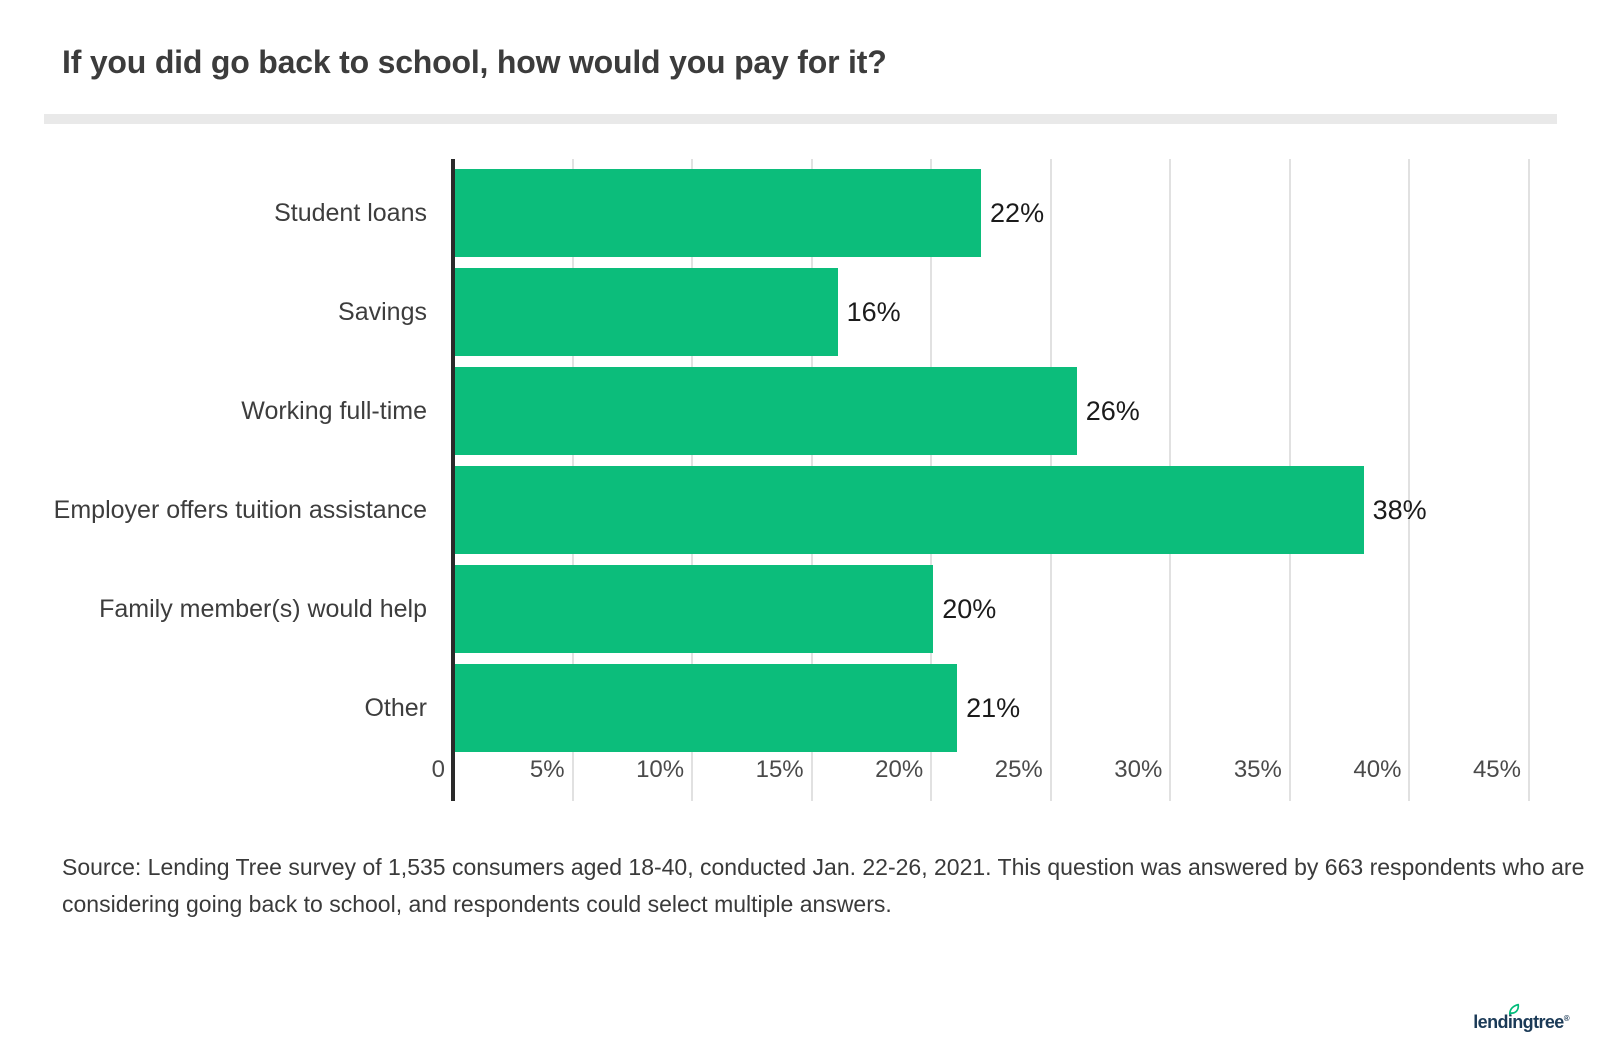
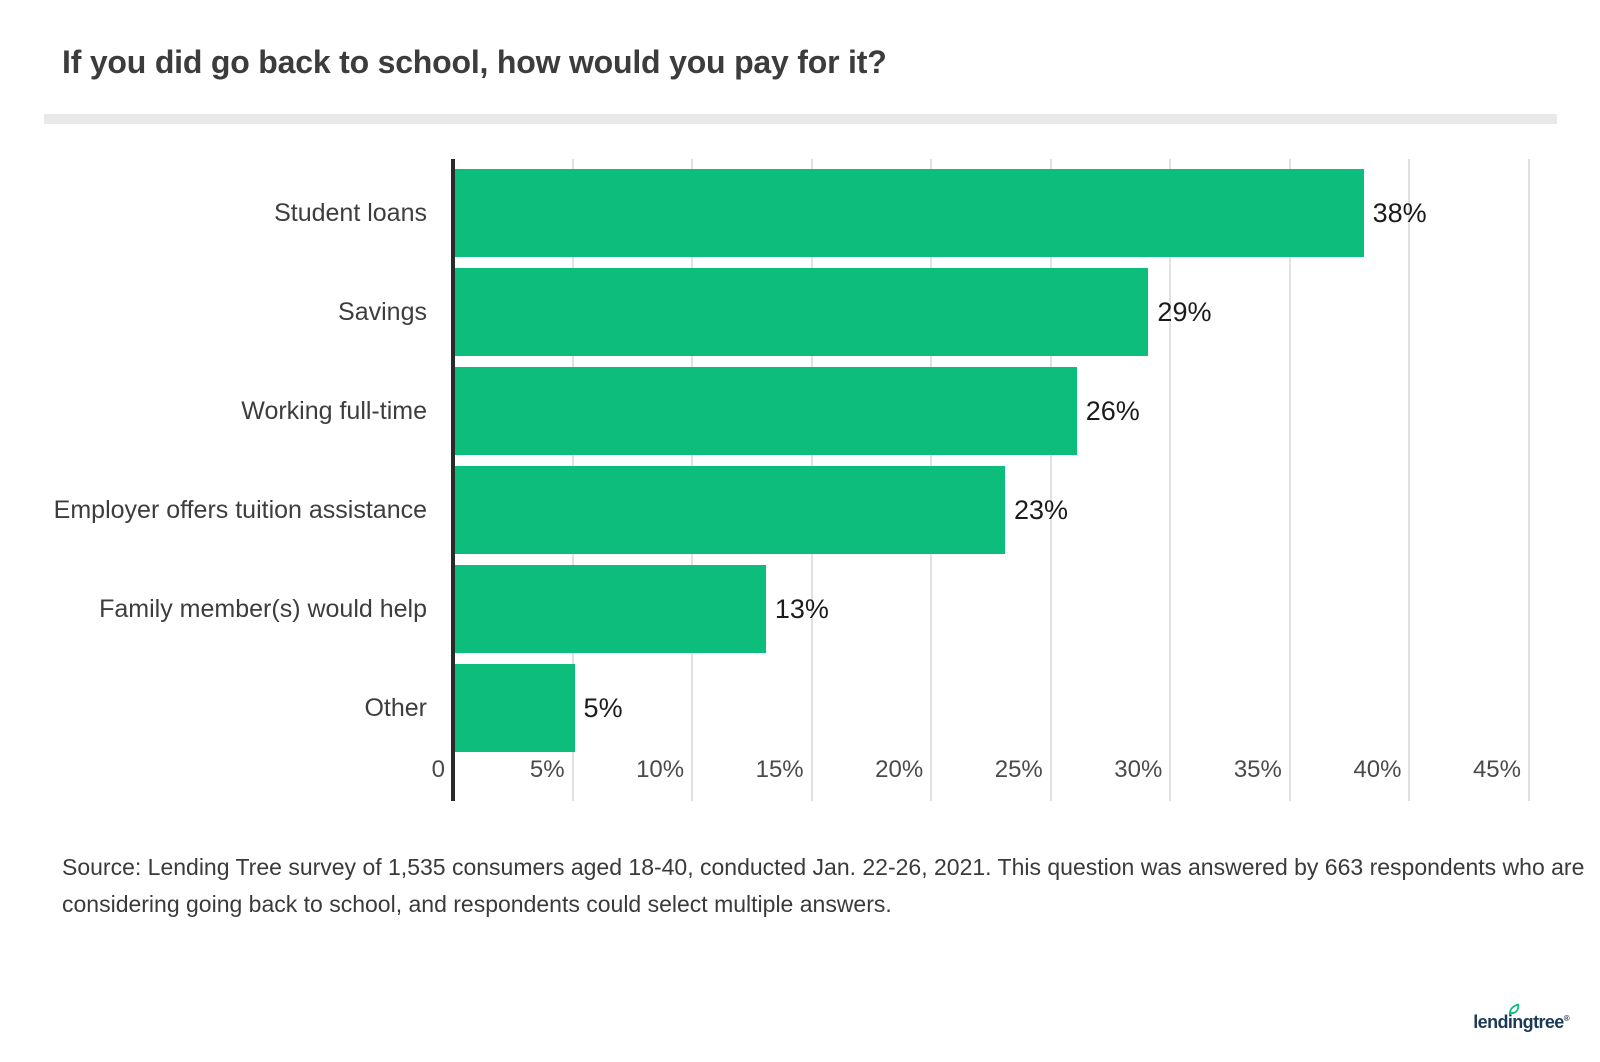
Student loans: 22% -> 38%
Savings: 16% -> 29%
Employer offers tuition assistance: 38% -> 23%
Family member(s) would help: 20% -> 13%
Other: 21% -> 5%
